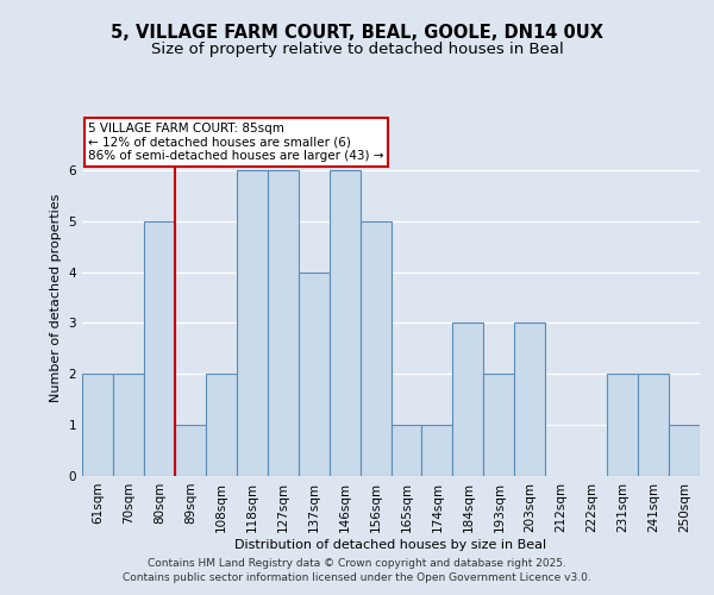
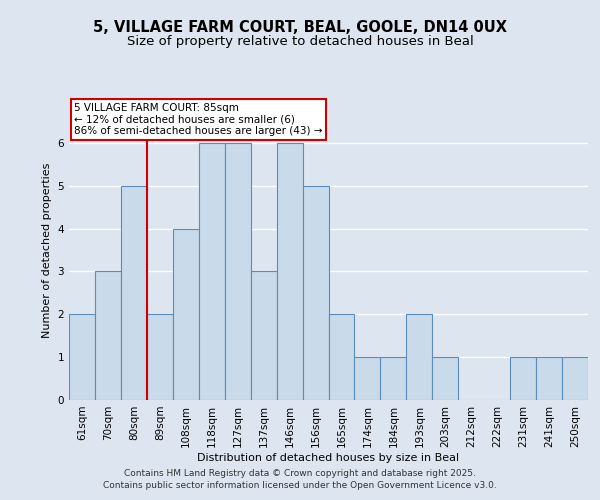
70sqm: 2 -> 3
89sqm: 1 -> 2
108sqm: 2 -> 4
137sqm: 4 -> 3
165sqm: 1 -> 2
184sqm: 3 -> 1
203sqm: 3 -> 1
231sqm: 2 -> 1
241sqm: 2 -> 1
